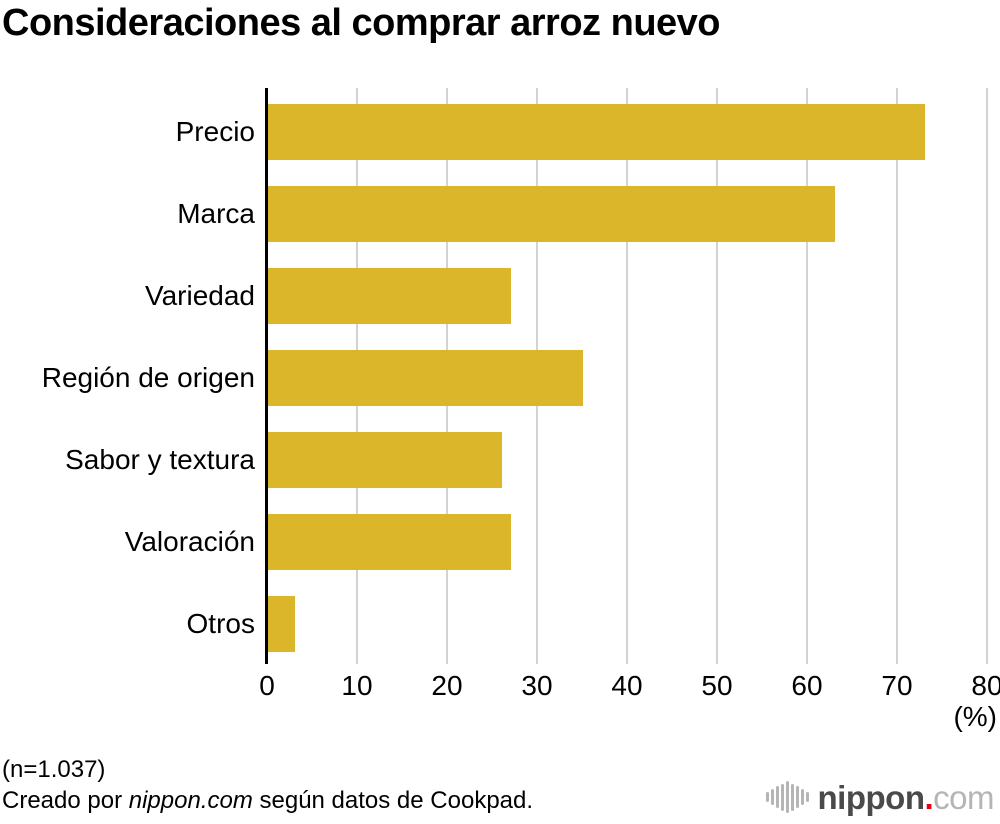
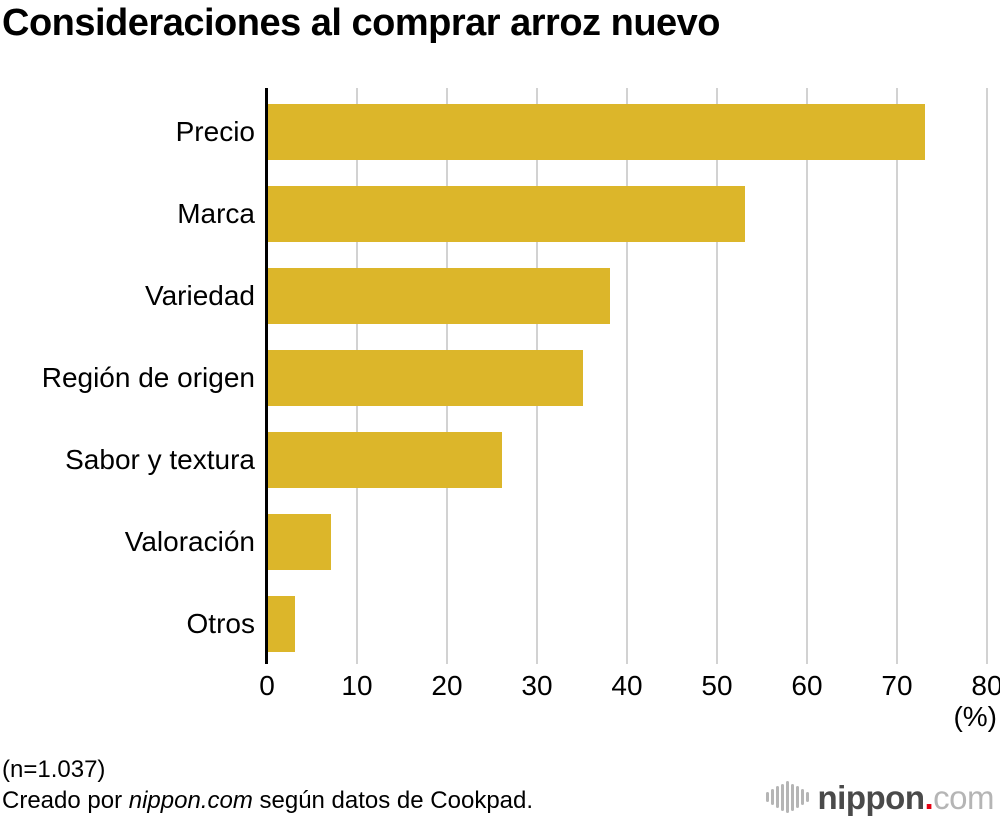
Marca: 63 -> 53
Variedad: 27 -> 38
Valoración: 27 -> 7
